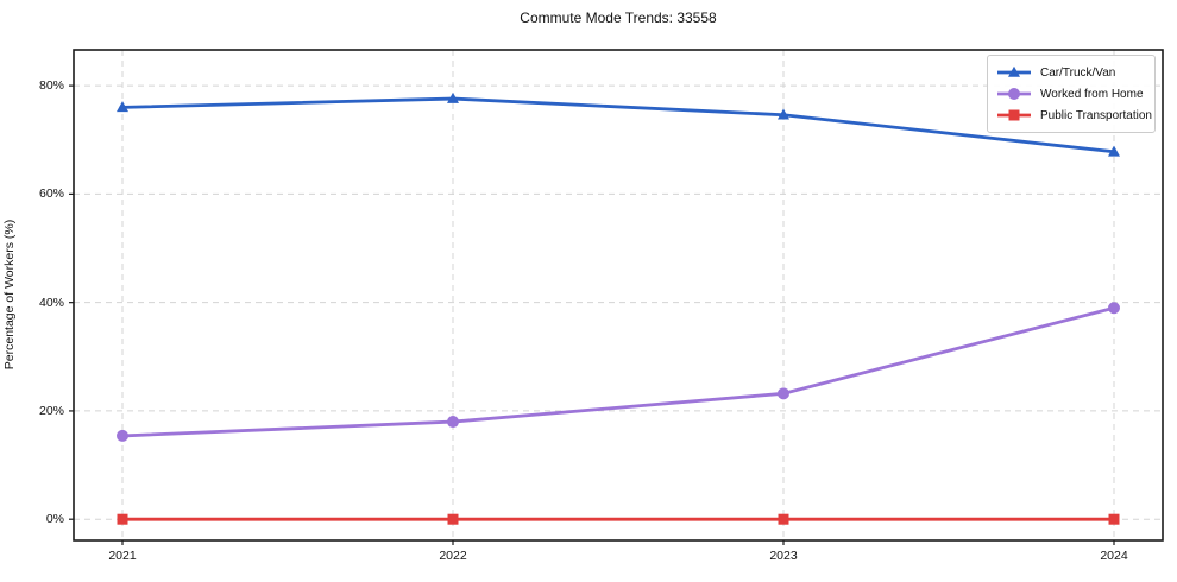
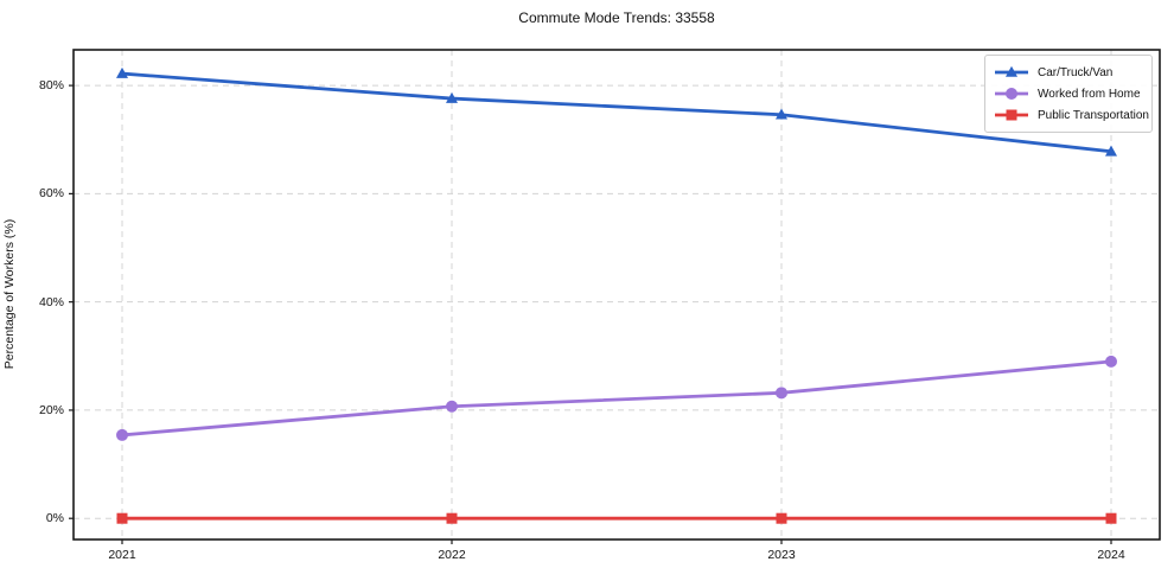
Car/Truck/Van/2021: 76% -> 82%
Worked from Home/2022: 18% -> 21%
Worked from Home/2024: 39% -> 29%
